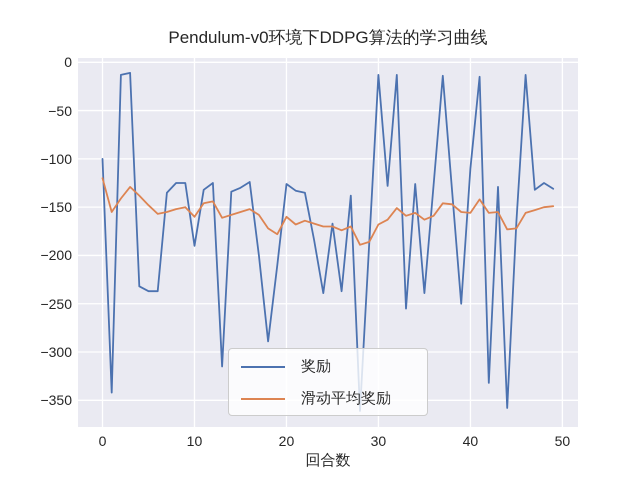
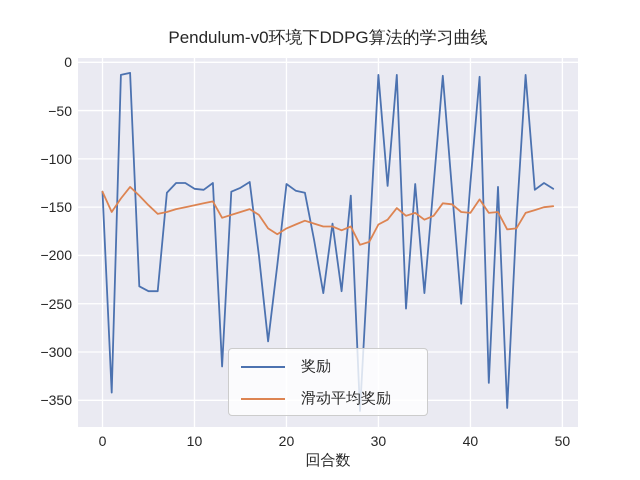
奖励/0: -100 -> -130
滑动平均奖励/0: -120 -> -130
奖励/10: -190 -> -130
滑动平均奖励/10: -160 -> -150
滑动平均奖励/20: -160 -> -170
奖励/40: -110 -> -120
